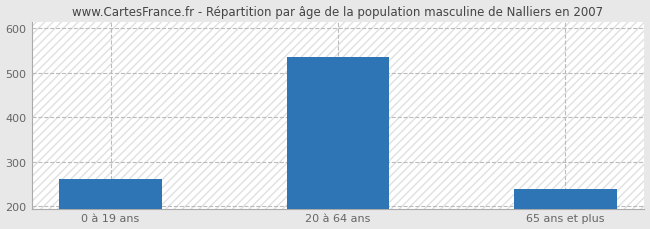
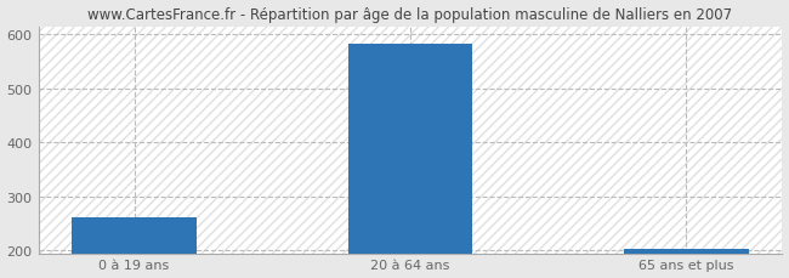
20 à 64 ans: 535 -> 582
65 ans et plus: 240 -> 203
